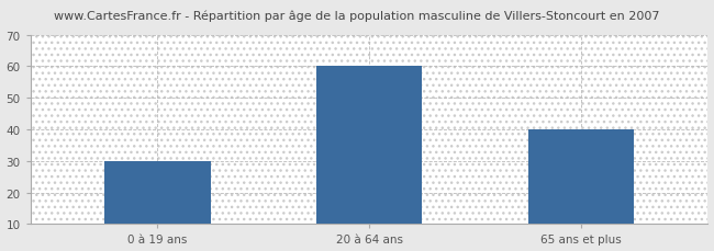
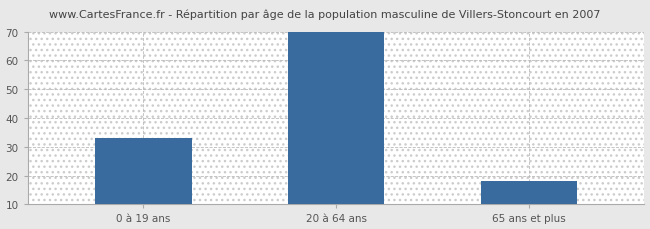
0 à 19 ans: 30 -> 33
20 à 64 ans: 60 -> 70
65 ans et plus: 40 -> 18
